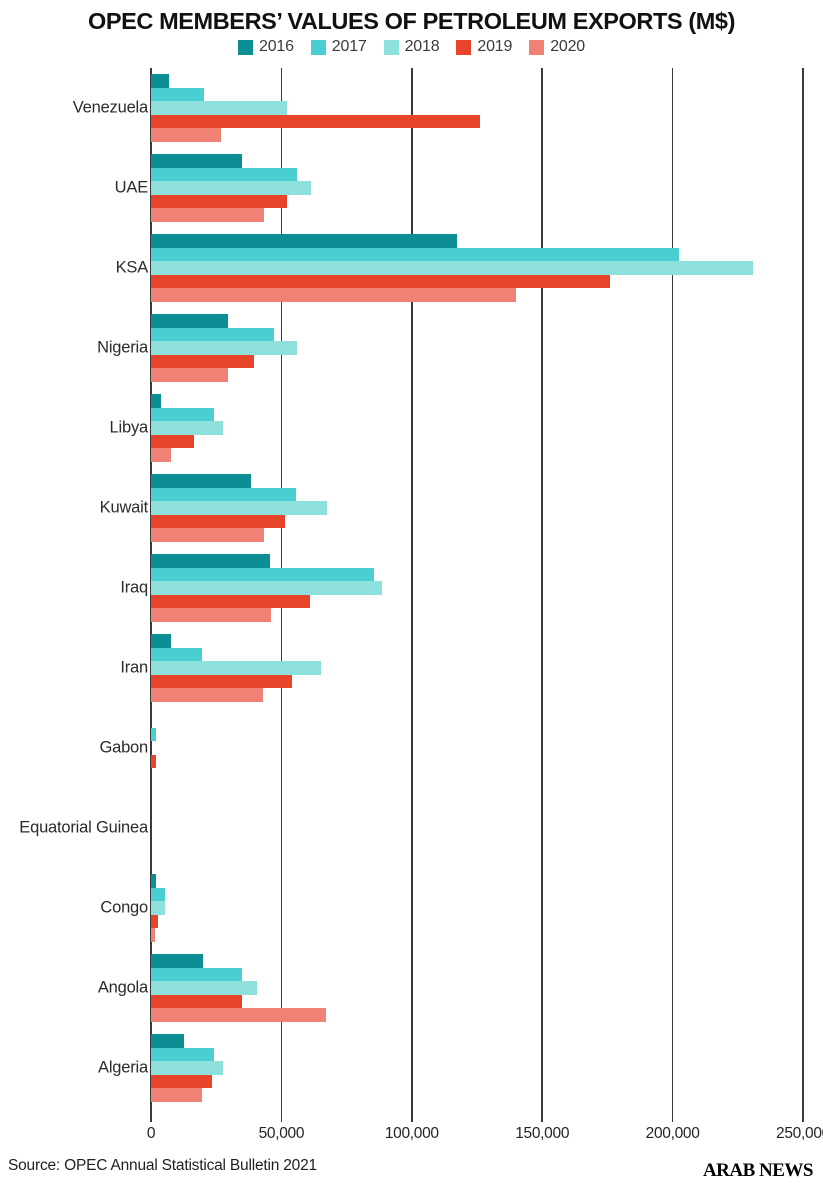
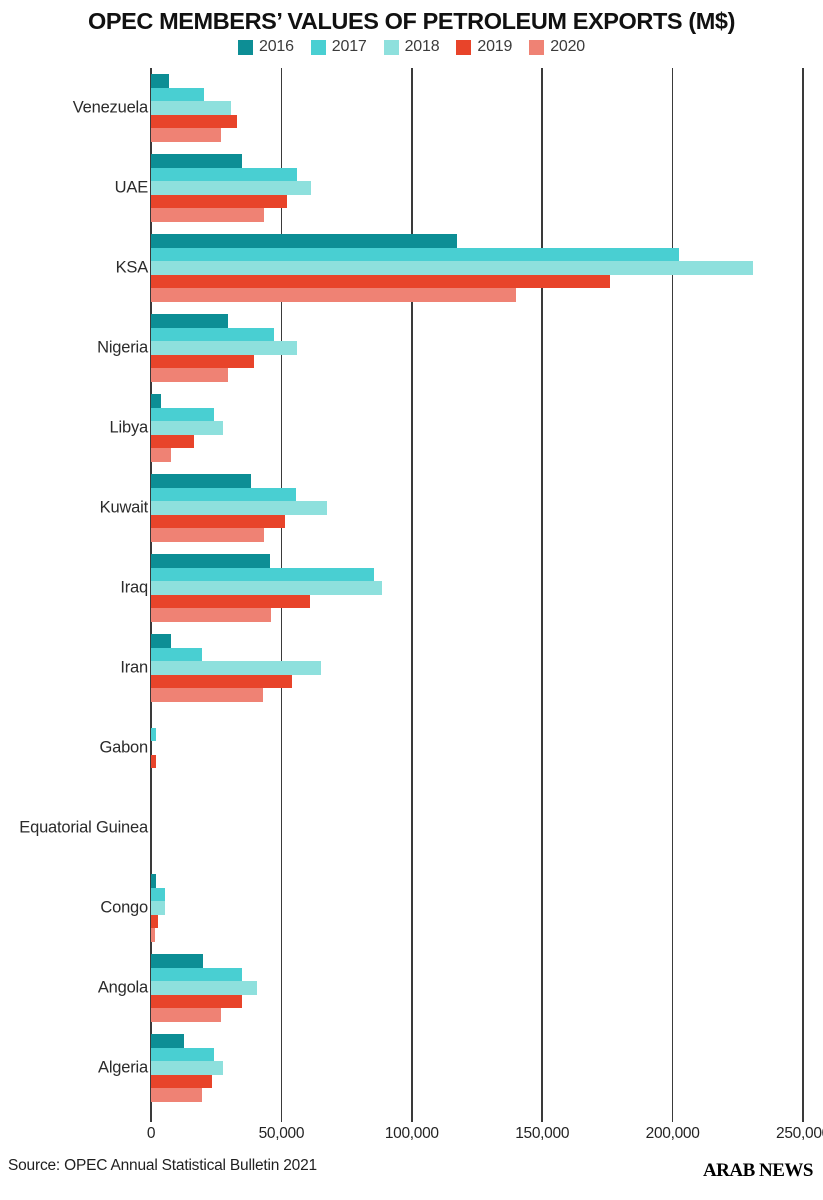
2018/Venezuela: 52000 -> 30000
2019/Venezuela: 126000 -> 33000
2020/Angola: 67000 -> 27000
